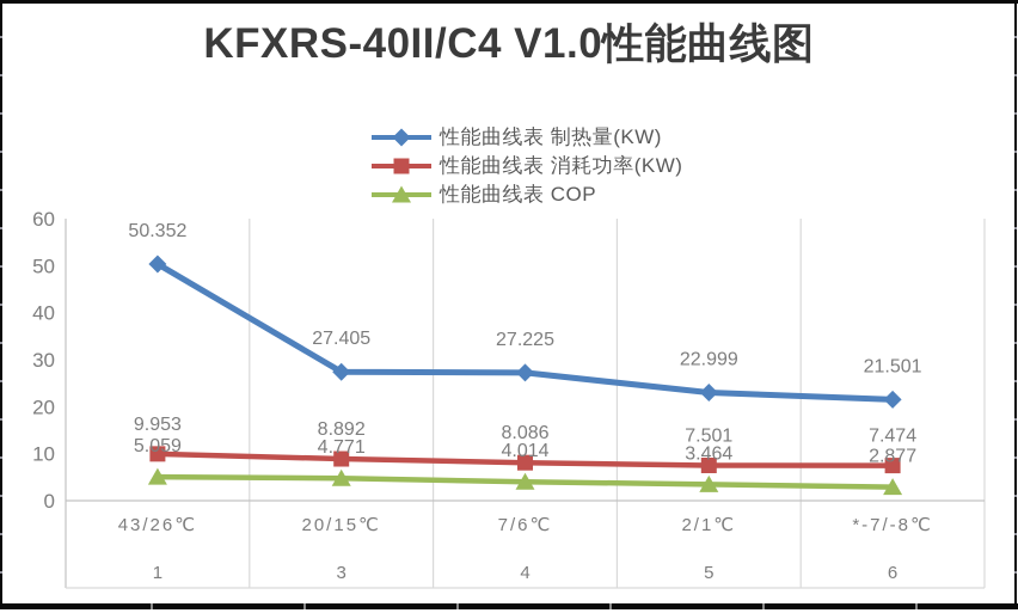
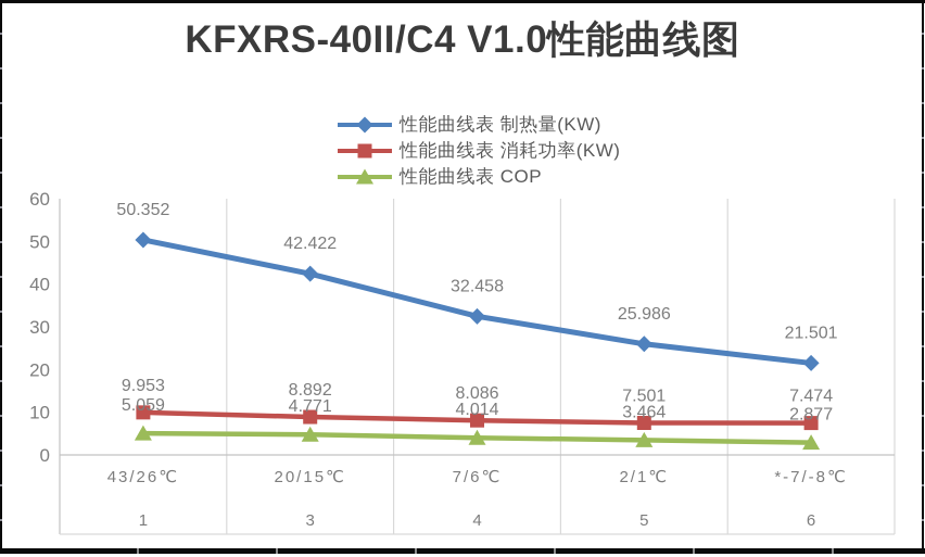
性能曲线表 制热量(KW)/20/15℃: 27.405 -> 42.422
性能曲线表 制热量(KW)/7/6℃: 27.225 -> 32.458
性能曲线表 制热量(KW)/2/1℃: 22.999 -> 25.986
